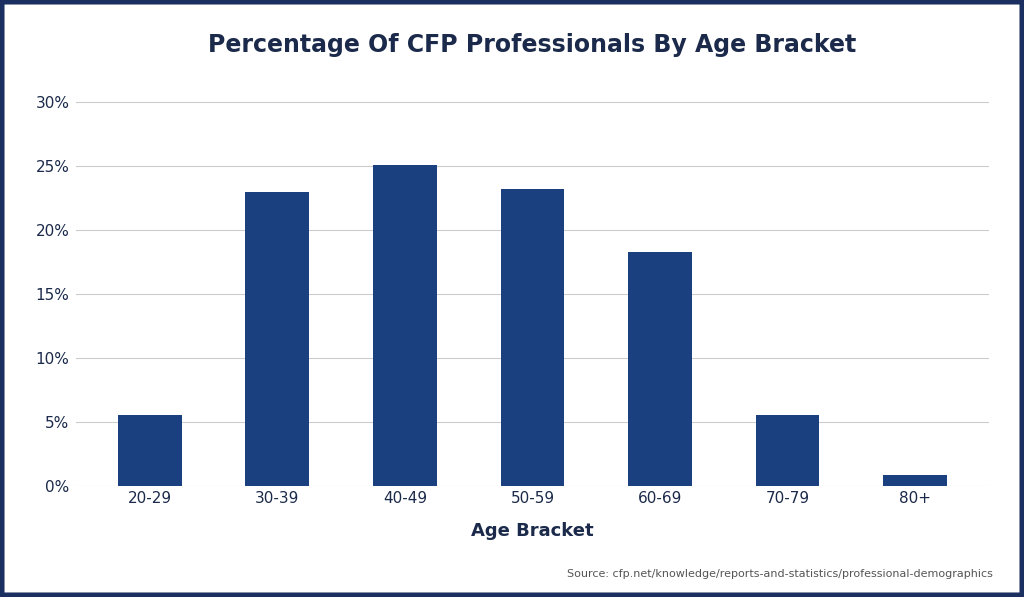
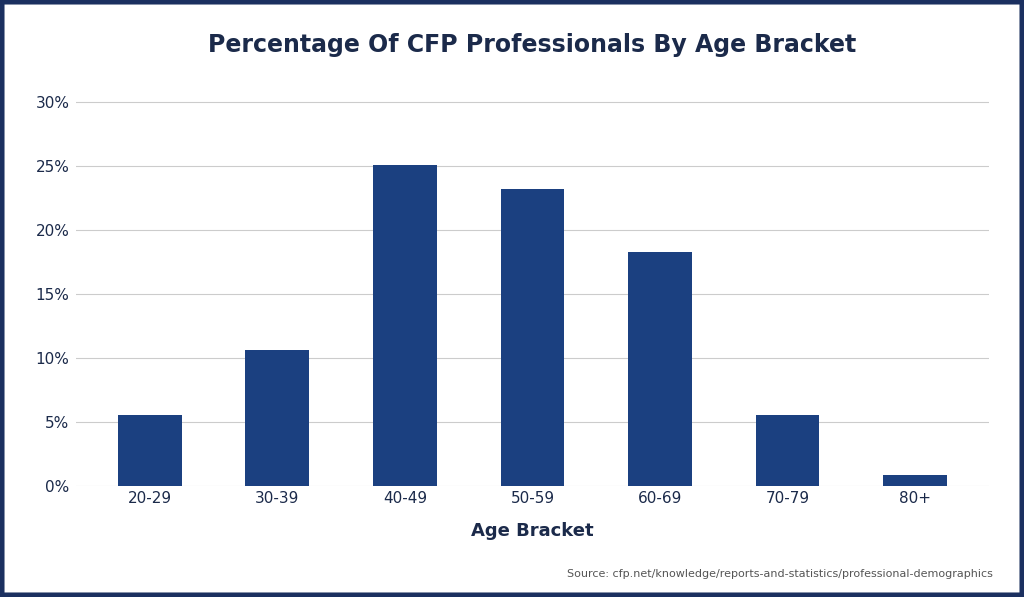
30-39: 23.0% -> 10.6%
